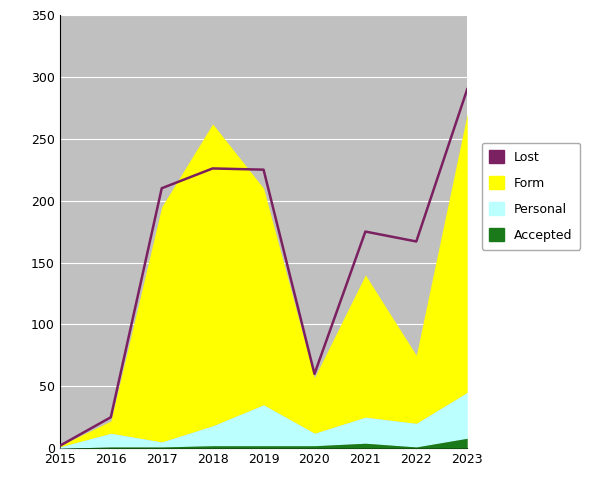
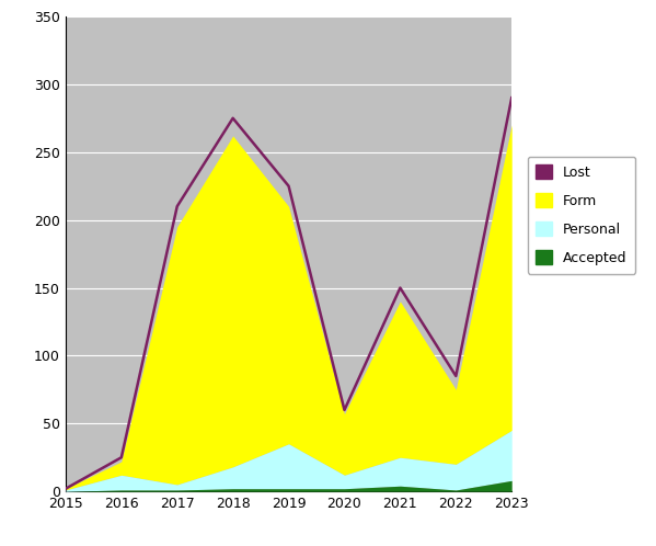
Lost/2018: 226 -> 275
Lost/2021: 175 -> 150
Lost/2022: 167 -> 85
